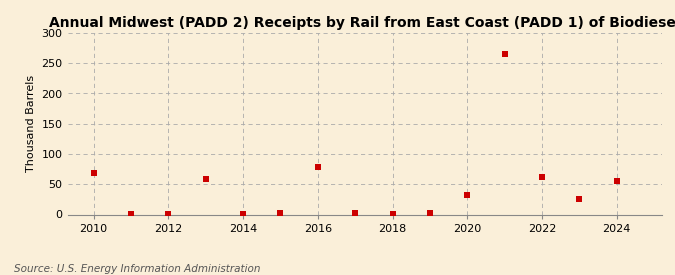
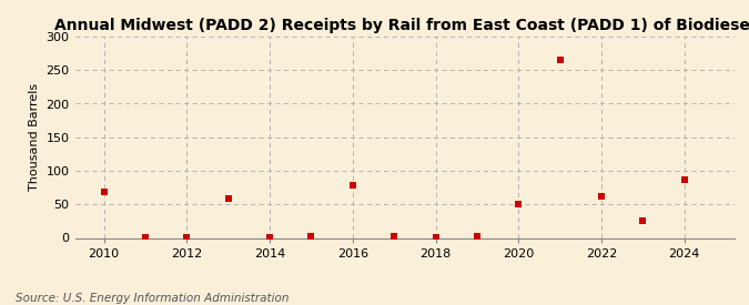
2020: 32 -> 50
2024: 55 -> 86
